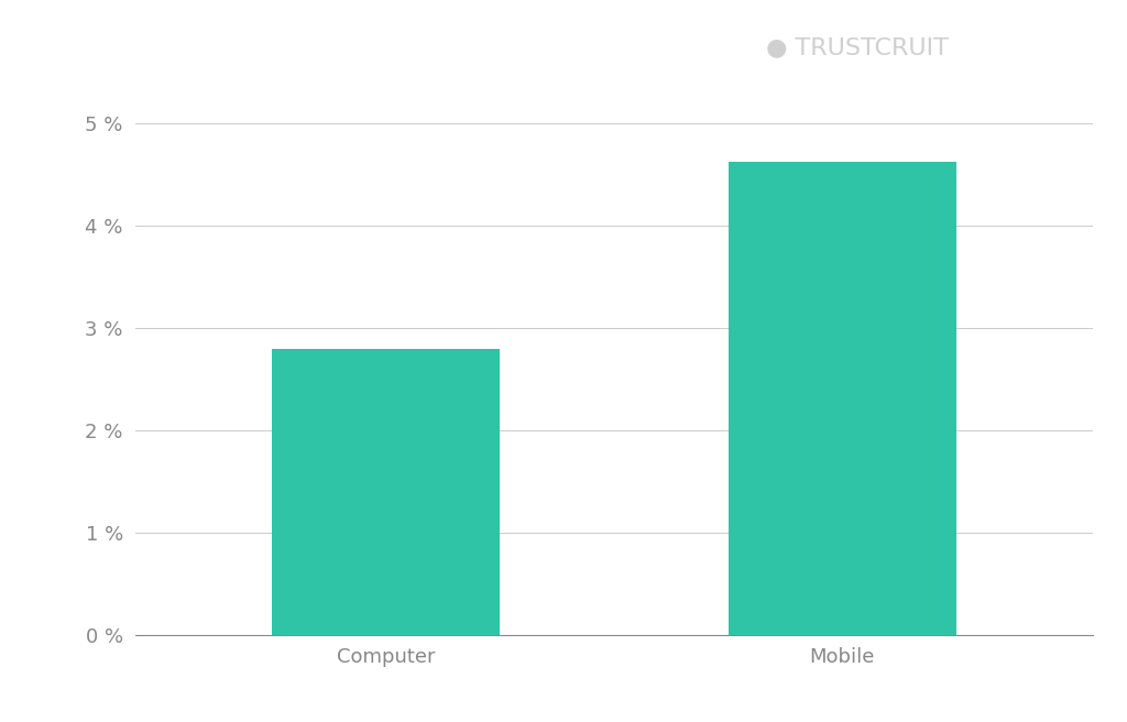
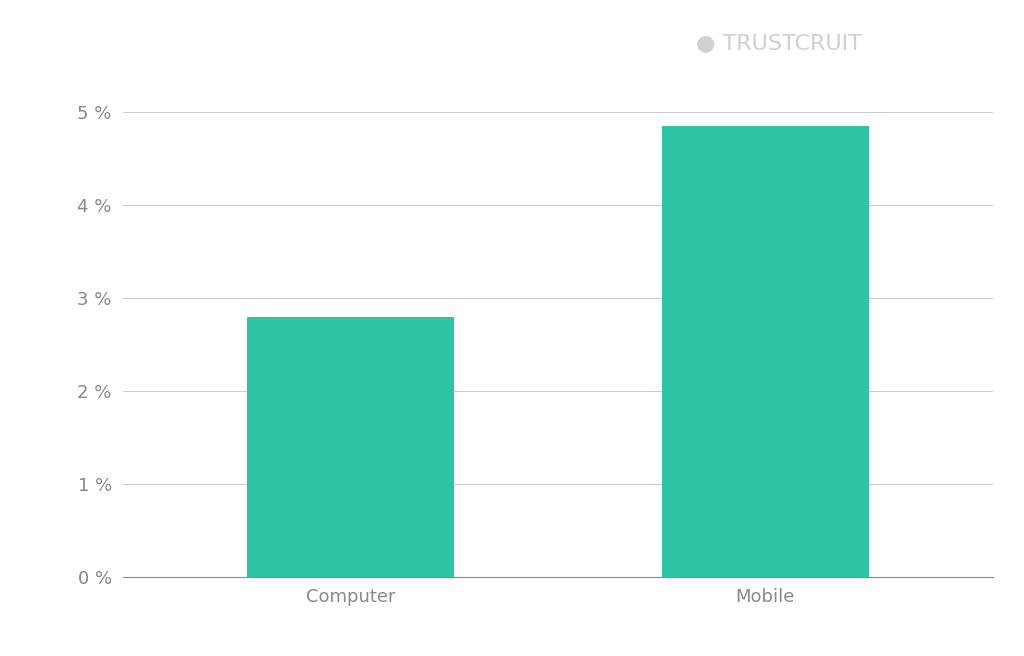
Mobile: 4.62 % -> 4.85 %
